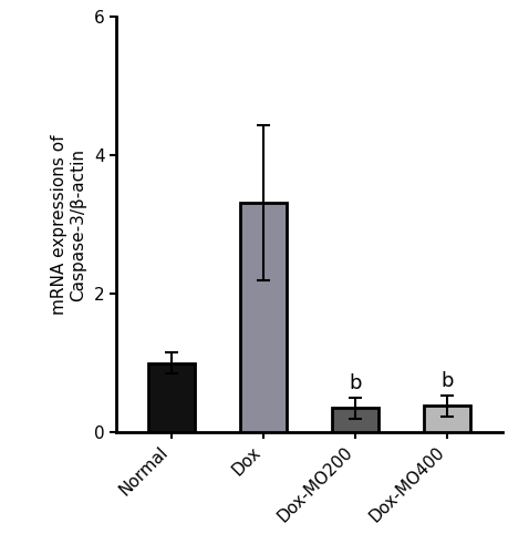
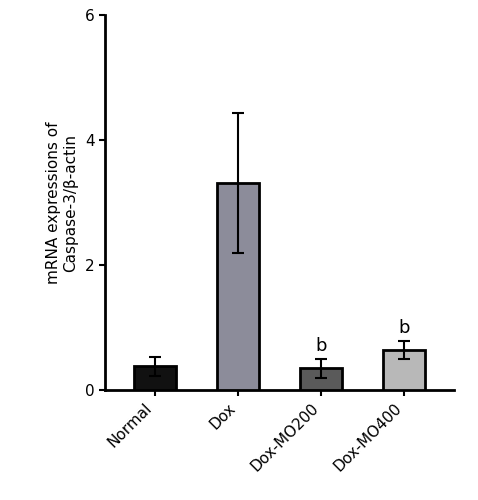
Normal: 1.00 -> 0.38
Dox-MO400: 0.38 -> 0.64
